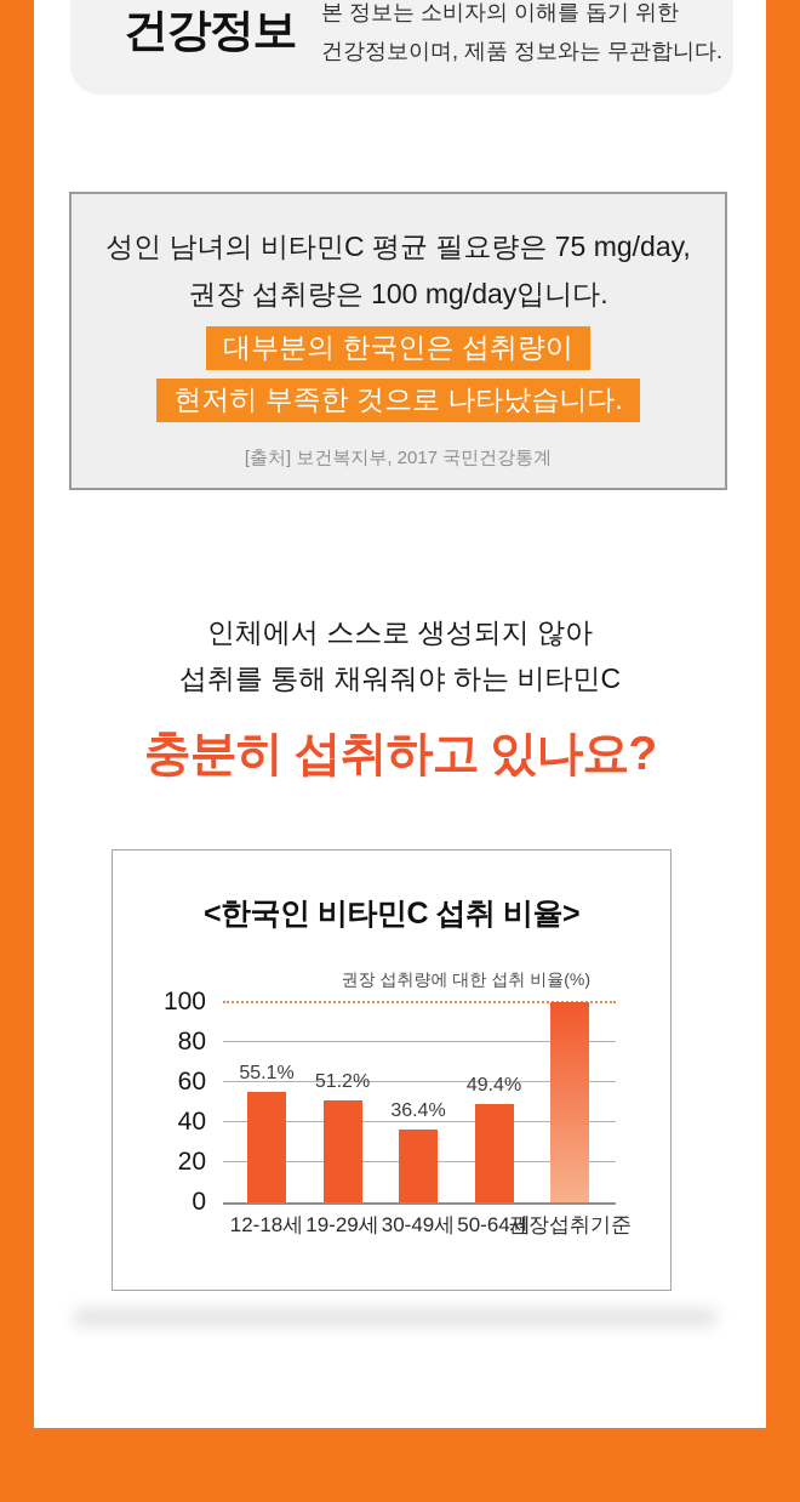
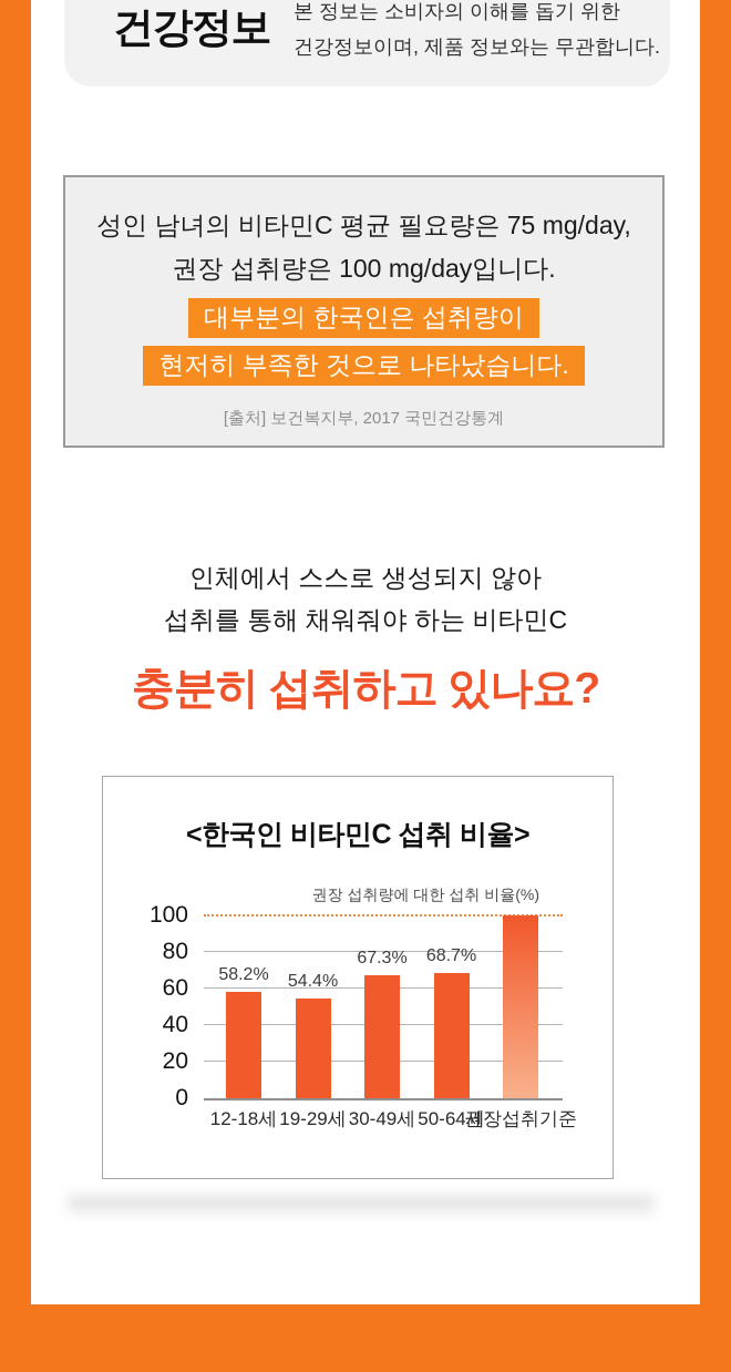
12-18세: 55.1% -> 58.2%
19-29세: 51.2% -> 54.4%
30-49세: 36.4% -> 67.3%
50-64세: 49.4% -> 68.7%
